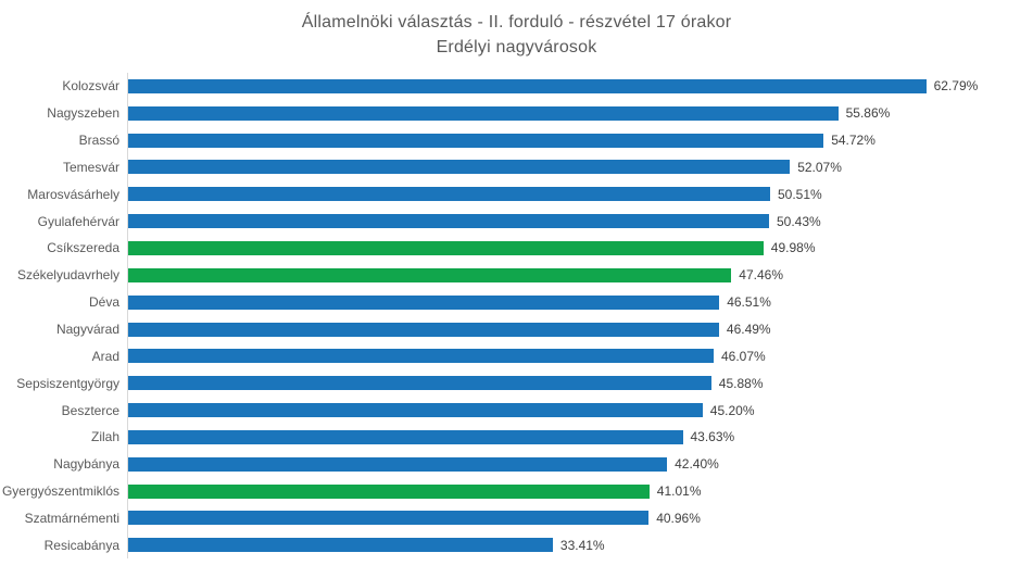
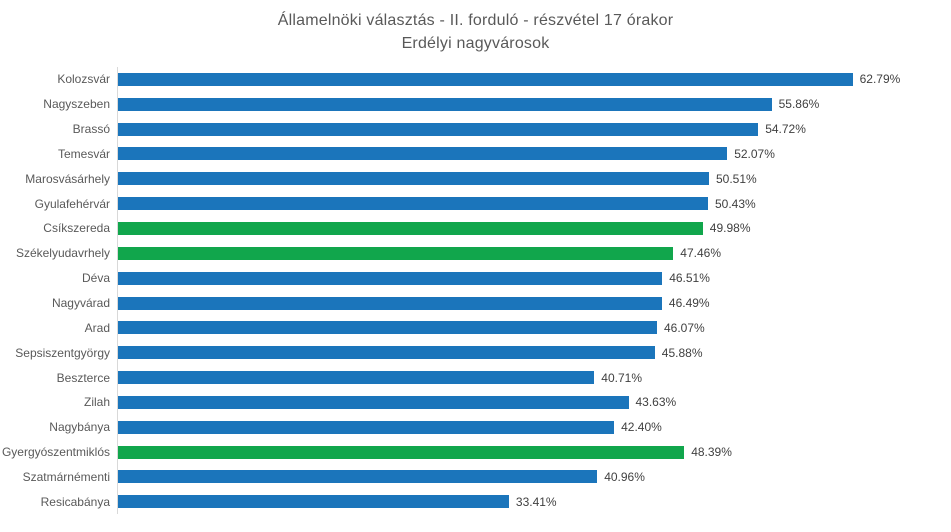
Beszterce: 45.20% -> 40.71%
Gyergyószentmiklós: 41.01% -> 48.39%
